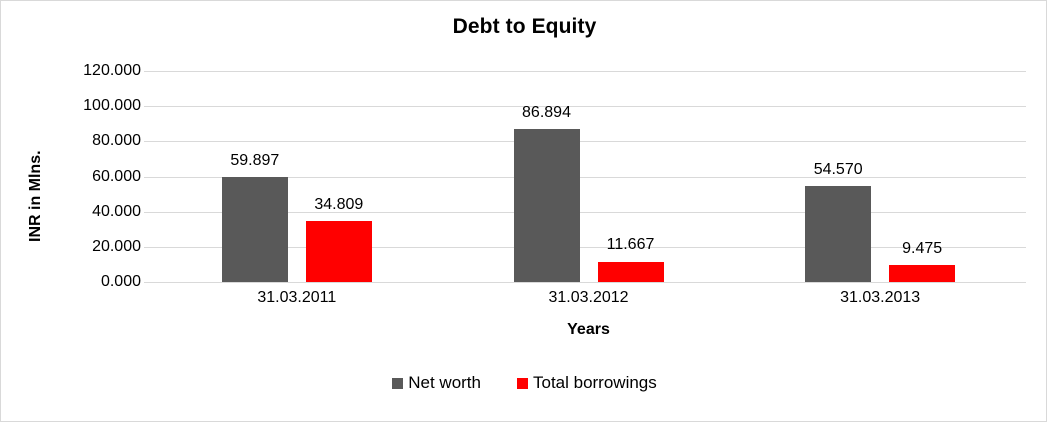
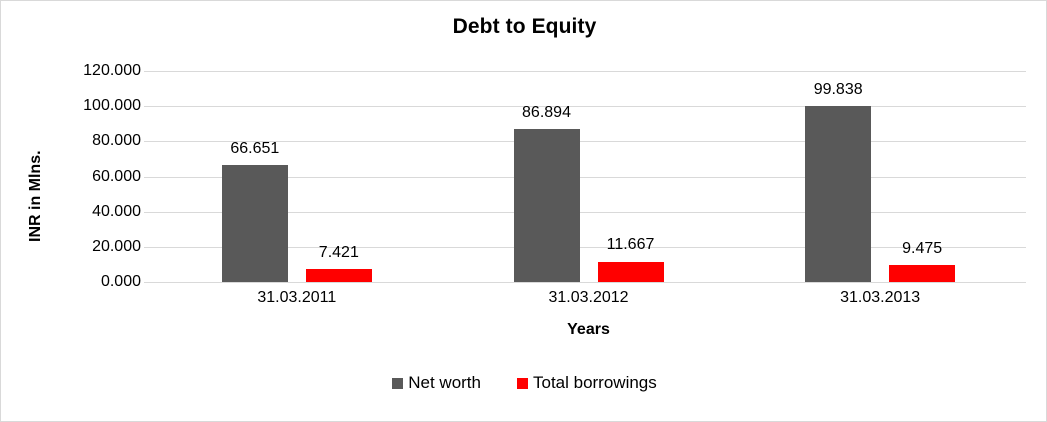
Net worth/31.03.2011: 59.897 -> 66.651
Total borrowings/31.03.2011: 34.809 -> 7.421
Net worth/31.03.2013: 54.570 -> 99.838
